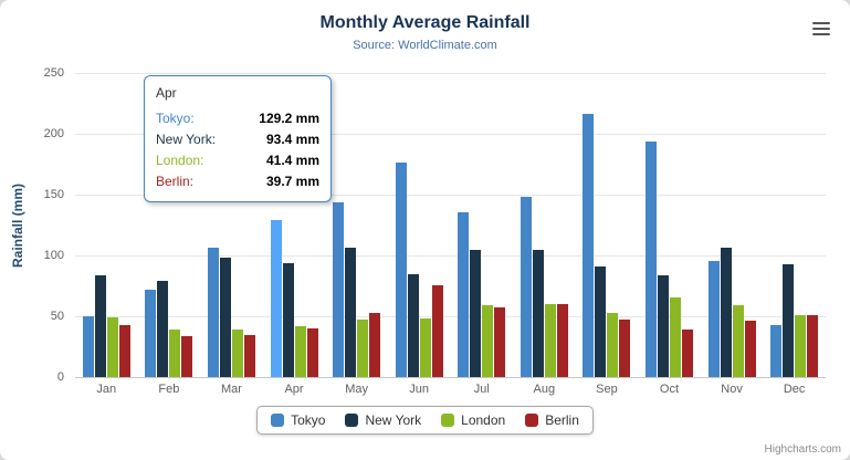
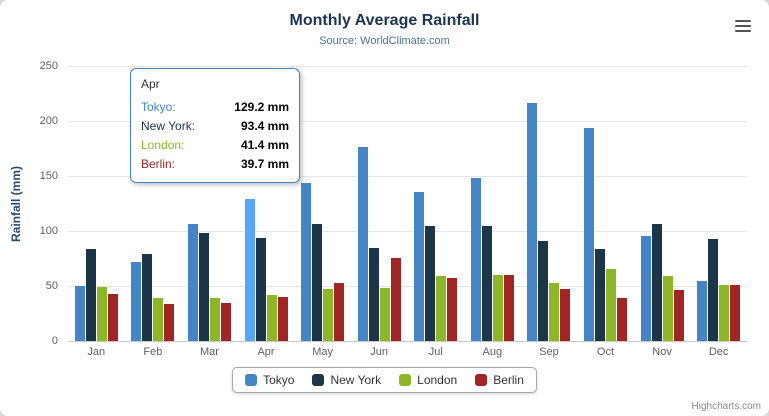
Tokyo/Dec: 43 -> 54
